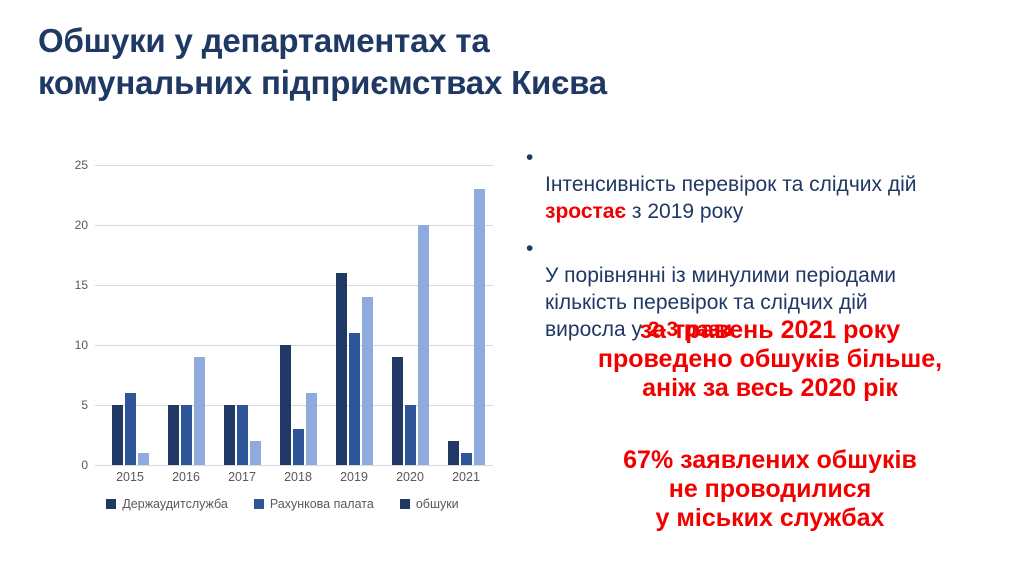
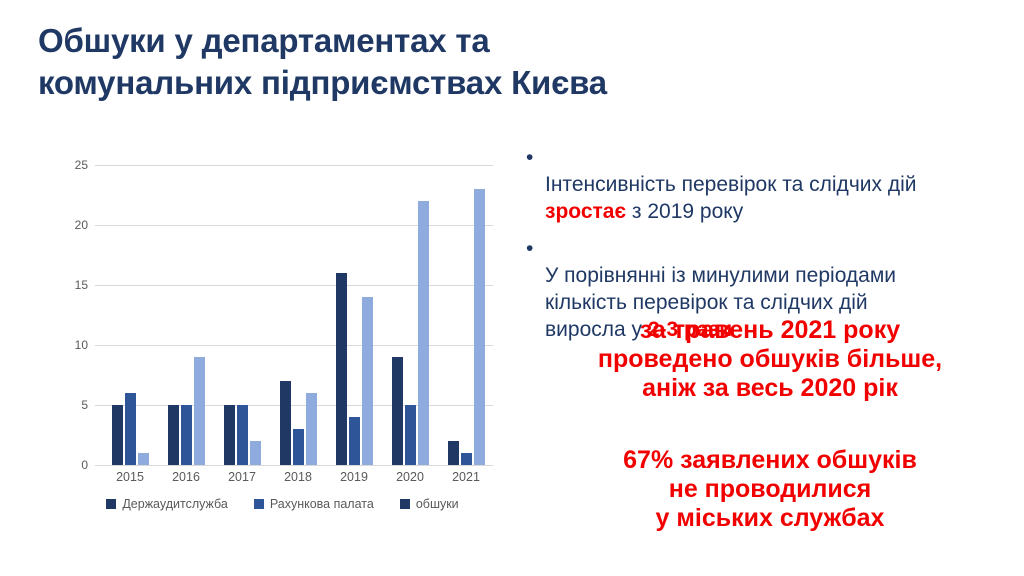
Держаудитслужба/2018: 10 -> 7
Рахункова палата/2019: 11 -> 4
обшуки/2020: 20 -> 22
